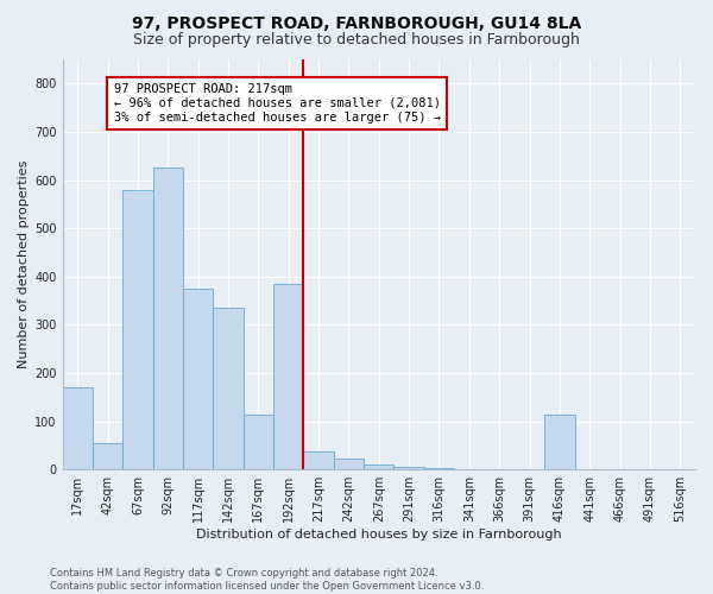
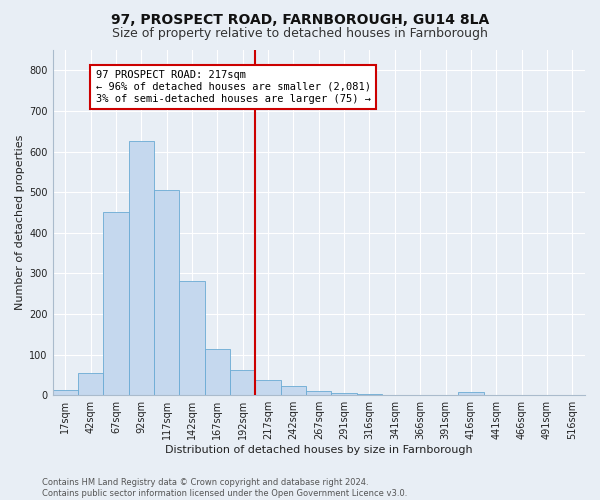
17sqm: 170 -> 12
67sqm: 580 -> 450
117sqm: 375 -> 505
142sqm: 335 -> 280
192sqm: 385 -> 62
416sqm: 115 -> 7
